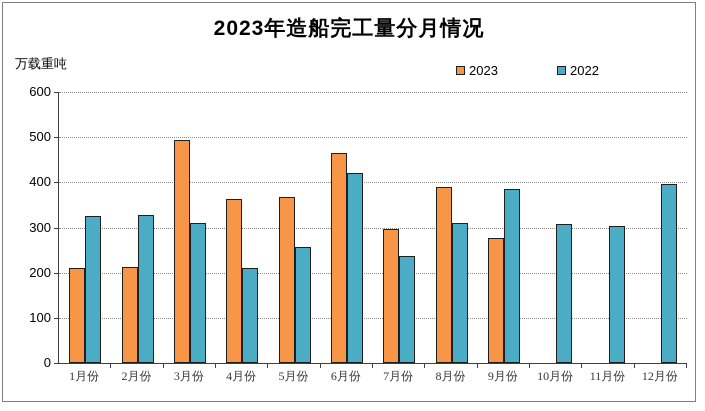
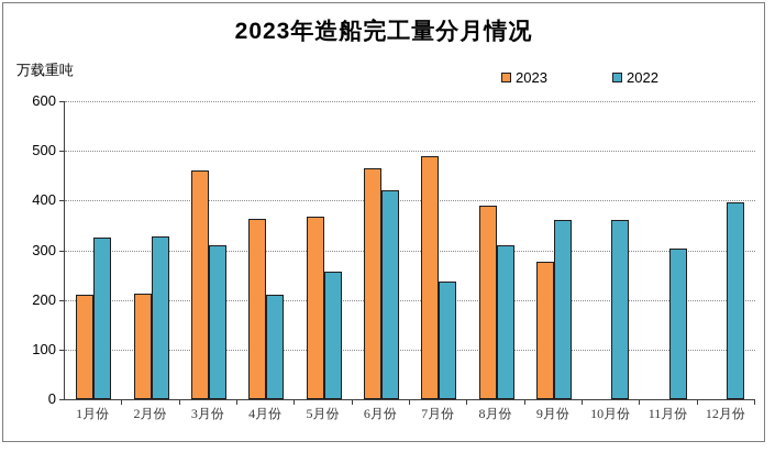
2023/3月份: 490 -> 460
2023/7月份: 300 -> 490
2022/9月份: 390 -> 360
2022/10月份: 310 -> 360
